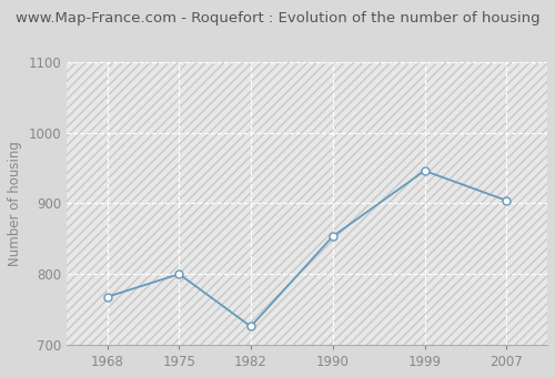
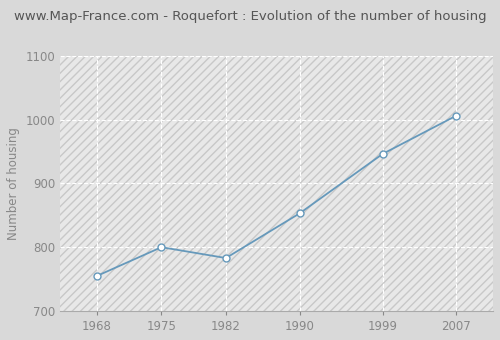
1968: 768 -> 755
1982: 726 -> 783
2007: 904 -> 1006
